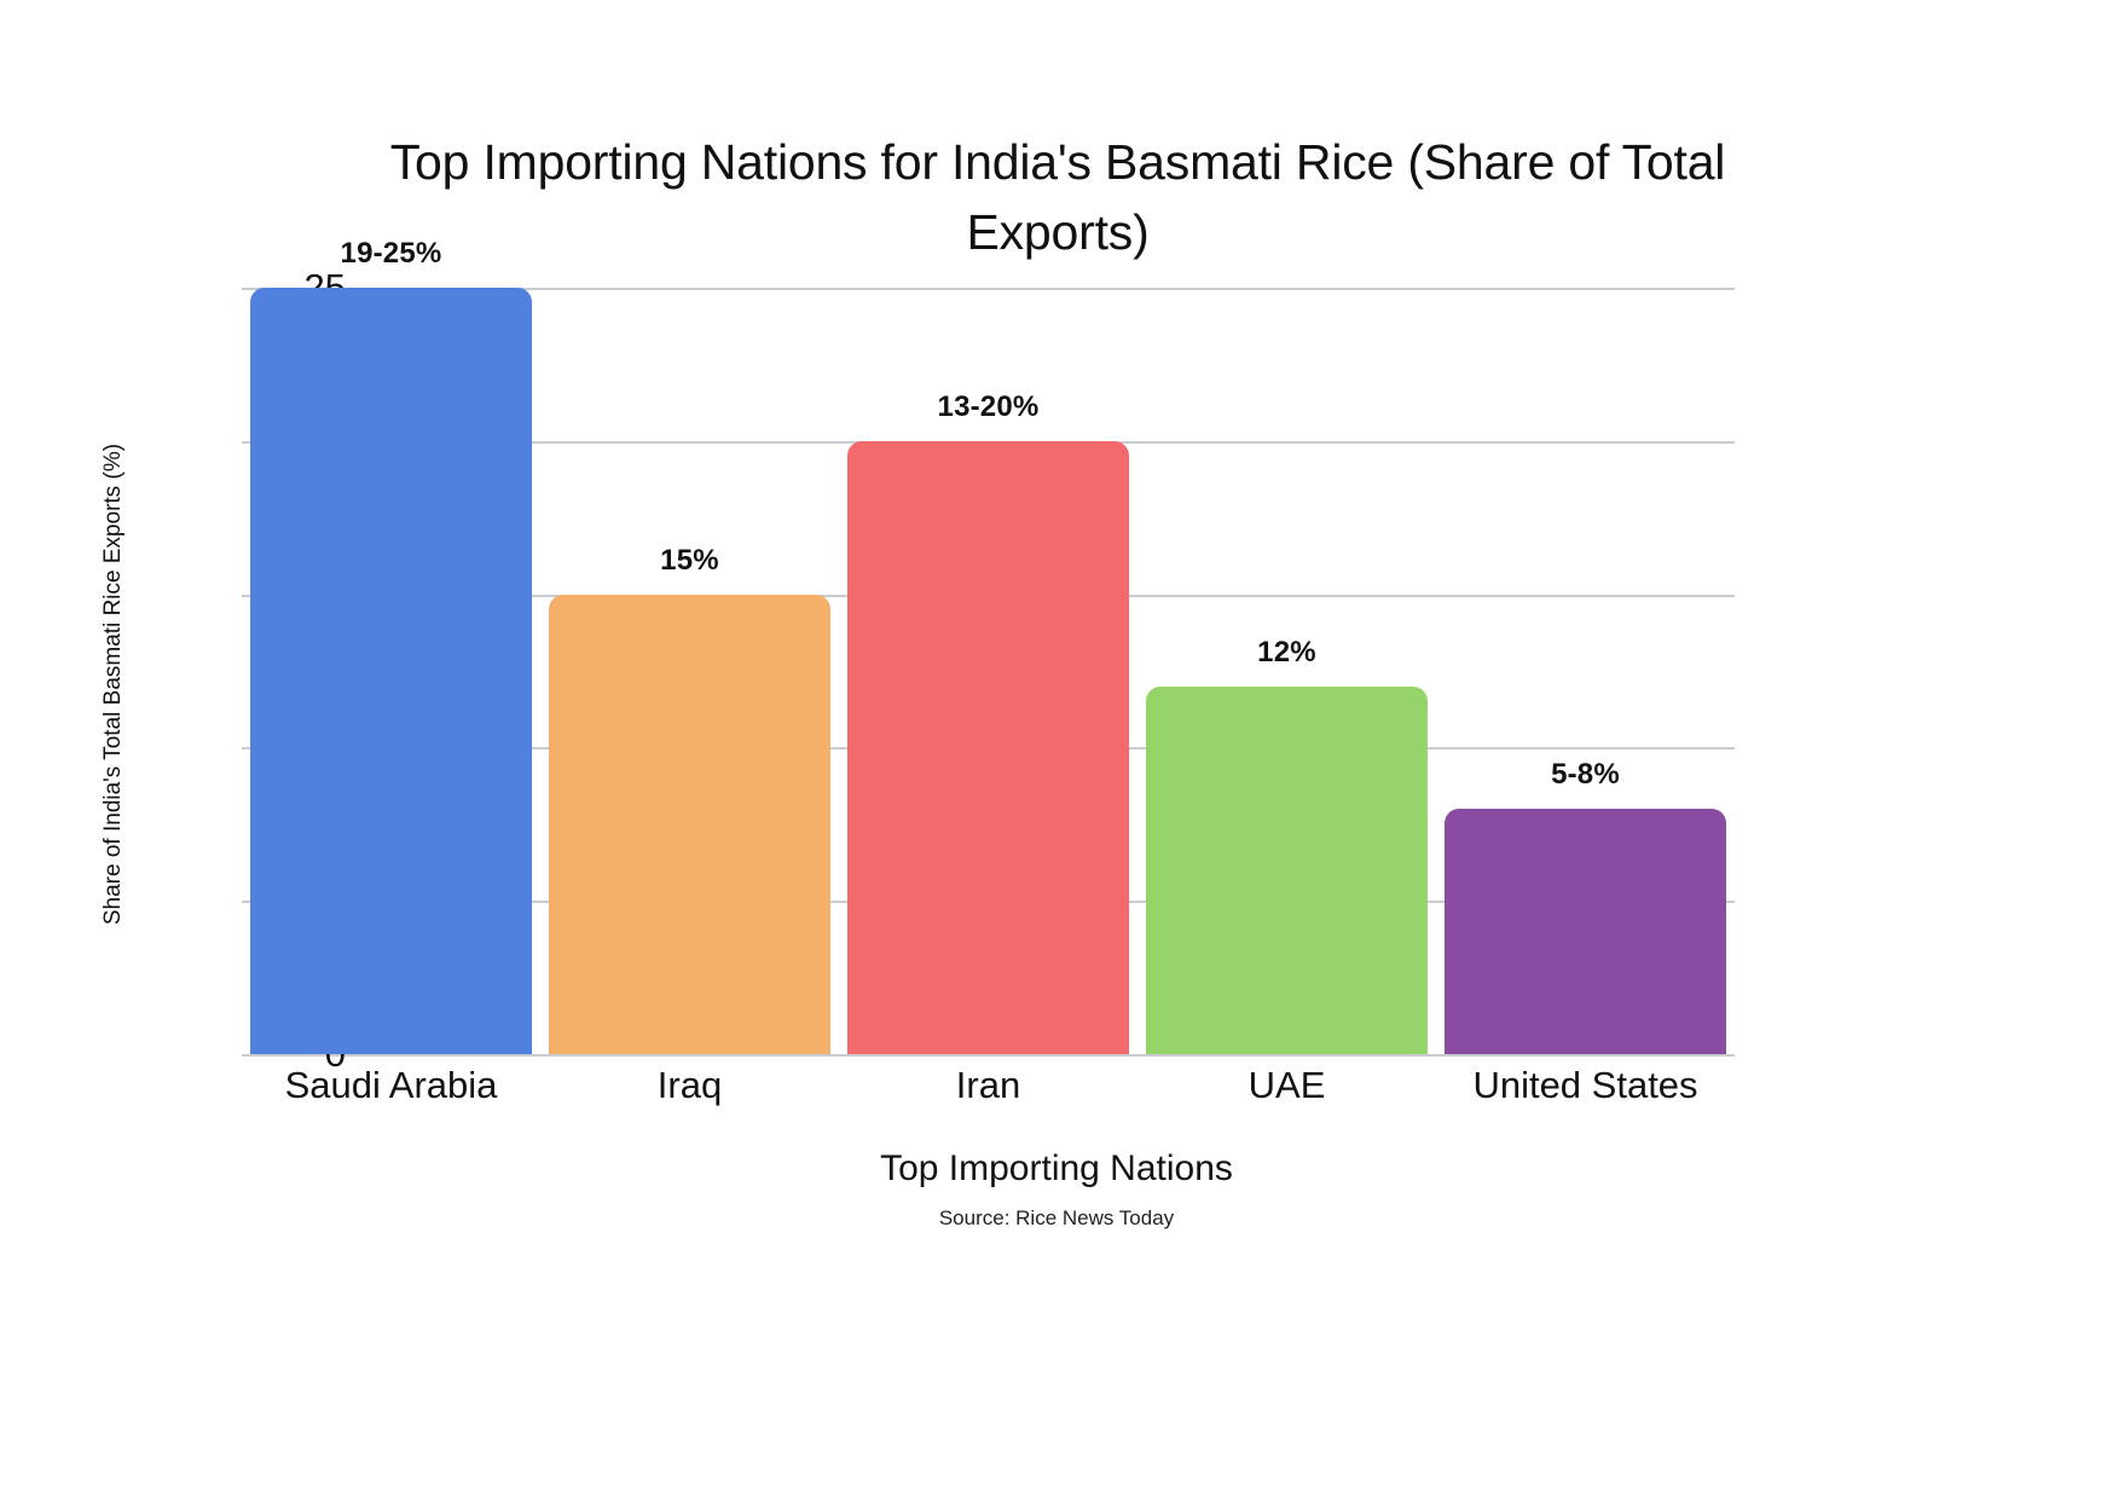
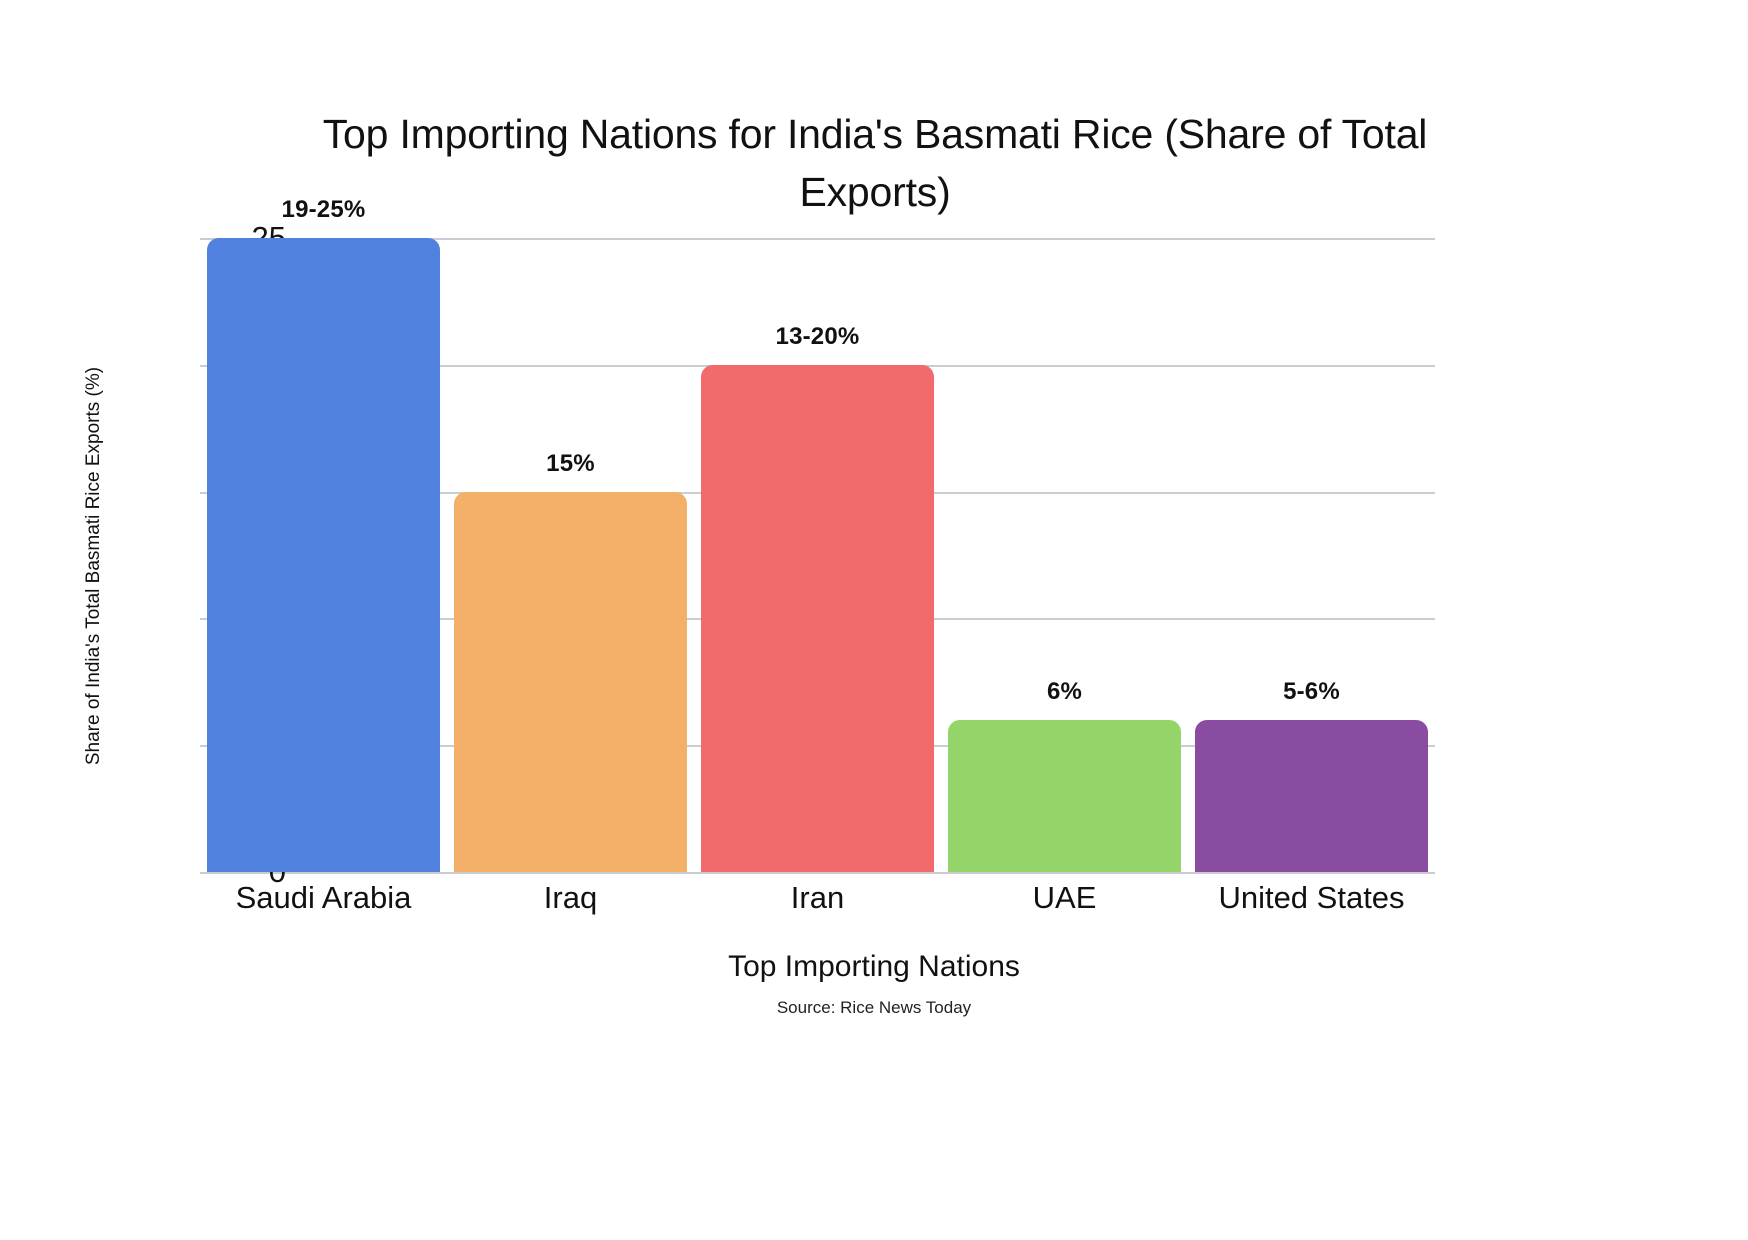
UAE: 12% -> 6%
United States: 8 -> 6
